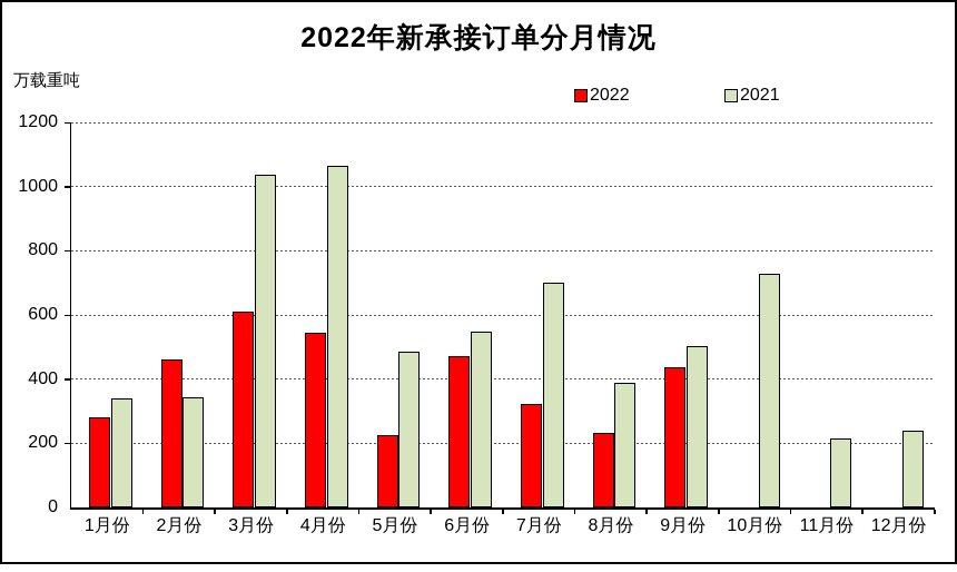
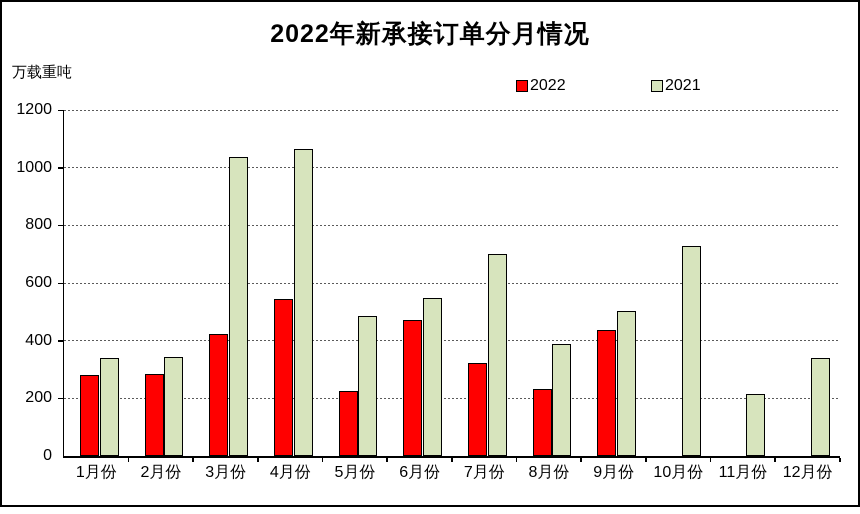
2022/2月份: 460 -> 280
2022/3月份: 610 -> 420
2021/12月份: 240 -> 340
